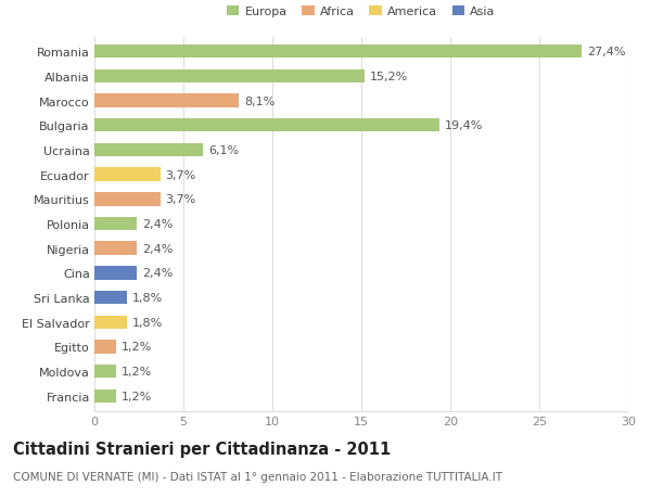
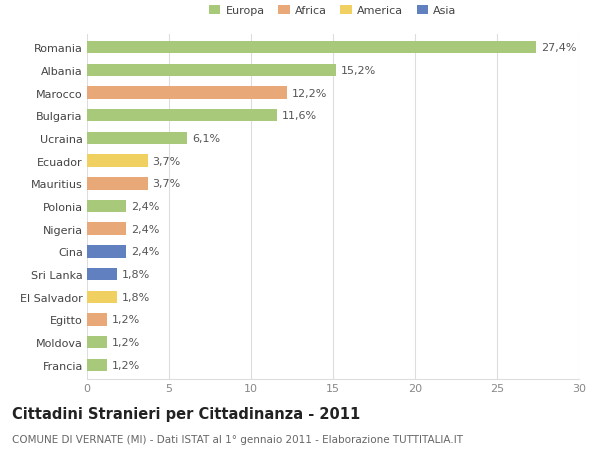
Marocco: 8,1% -> 12,2%
Bulgaria: 19,4% -> 11,6%
